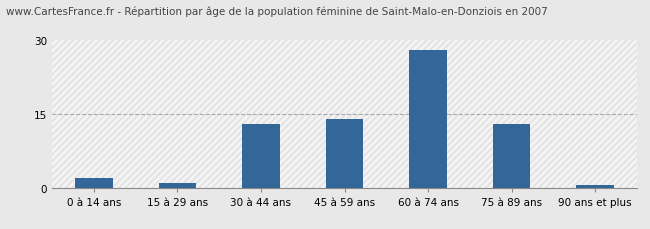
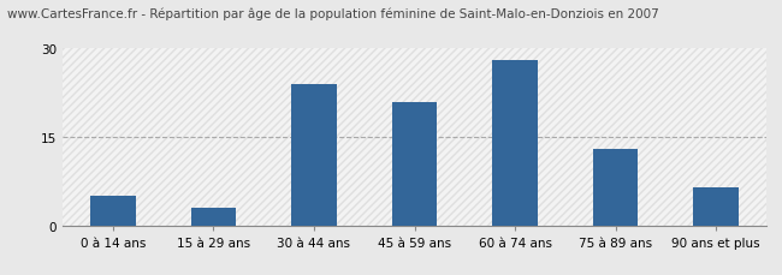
0 à 14 ans: 2.0 -> 5.0
15 à 29 ans: 1.0 -> 3.0
30 à 44 ans: 13.0 -> 24.0
45 à 59 ans: 14.0 -> 21.0
90 ans et plus: 0.5 -> 6.5
